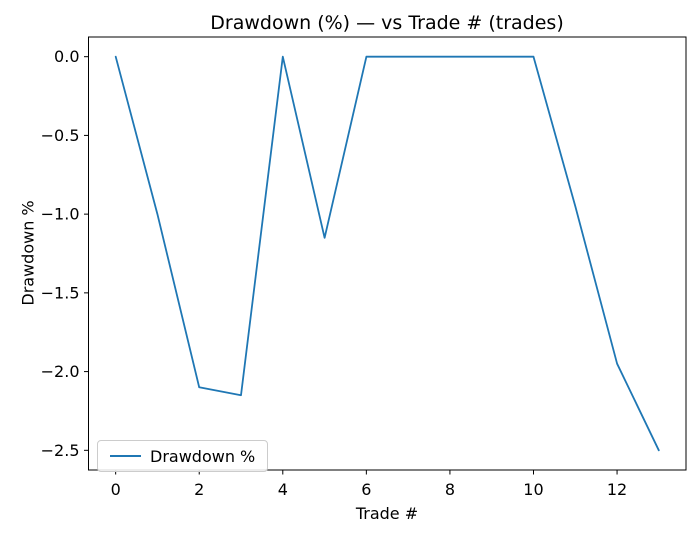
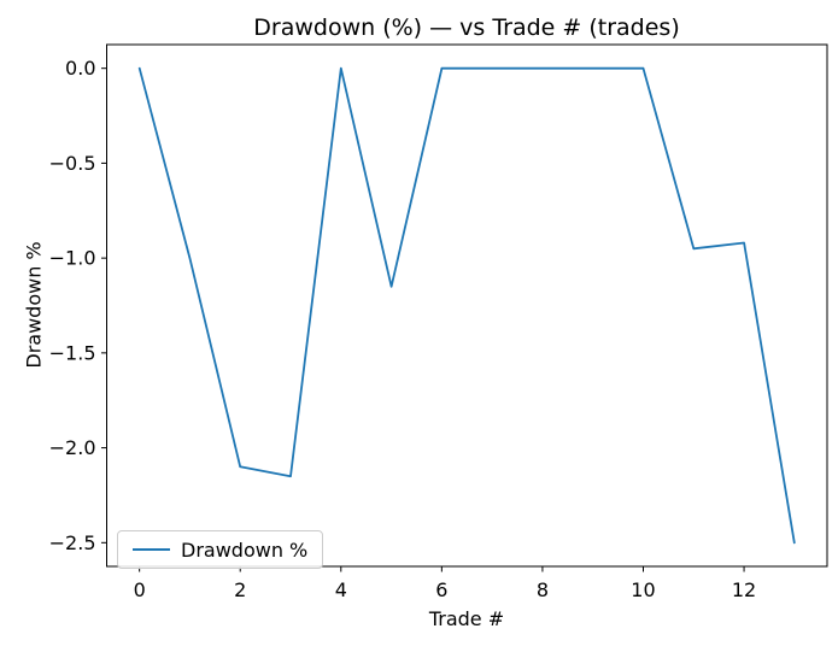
12: -1.95 -> -0.92
